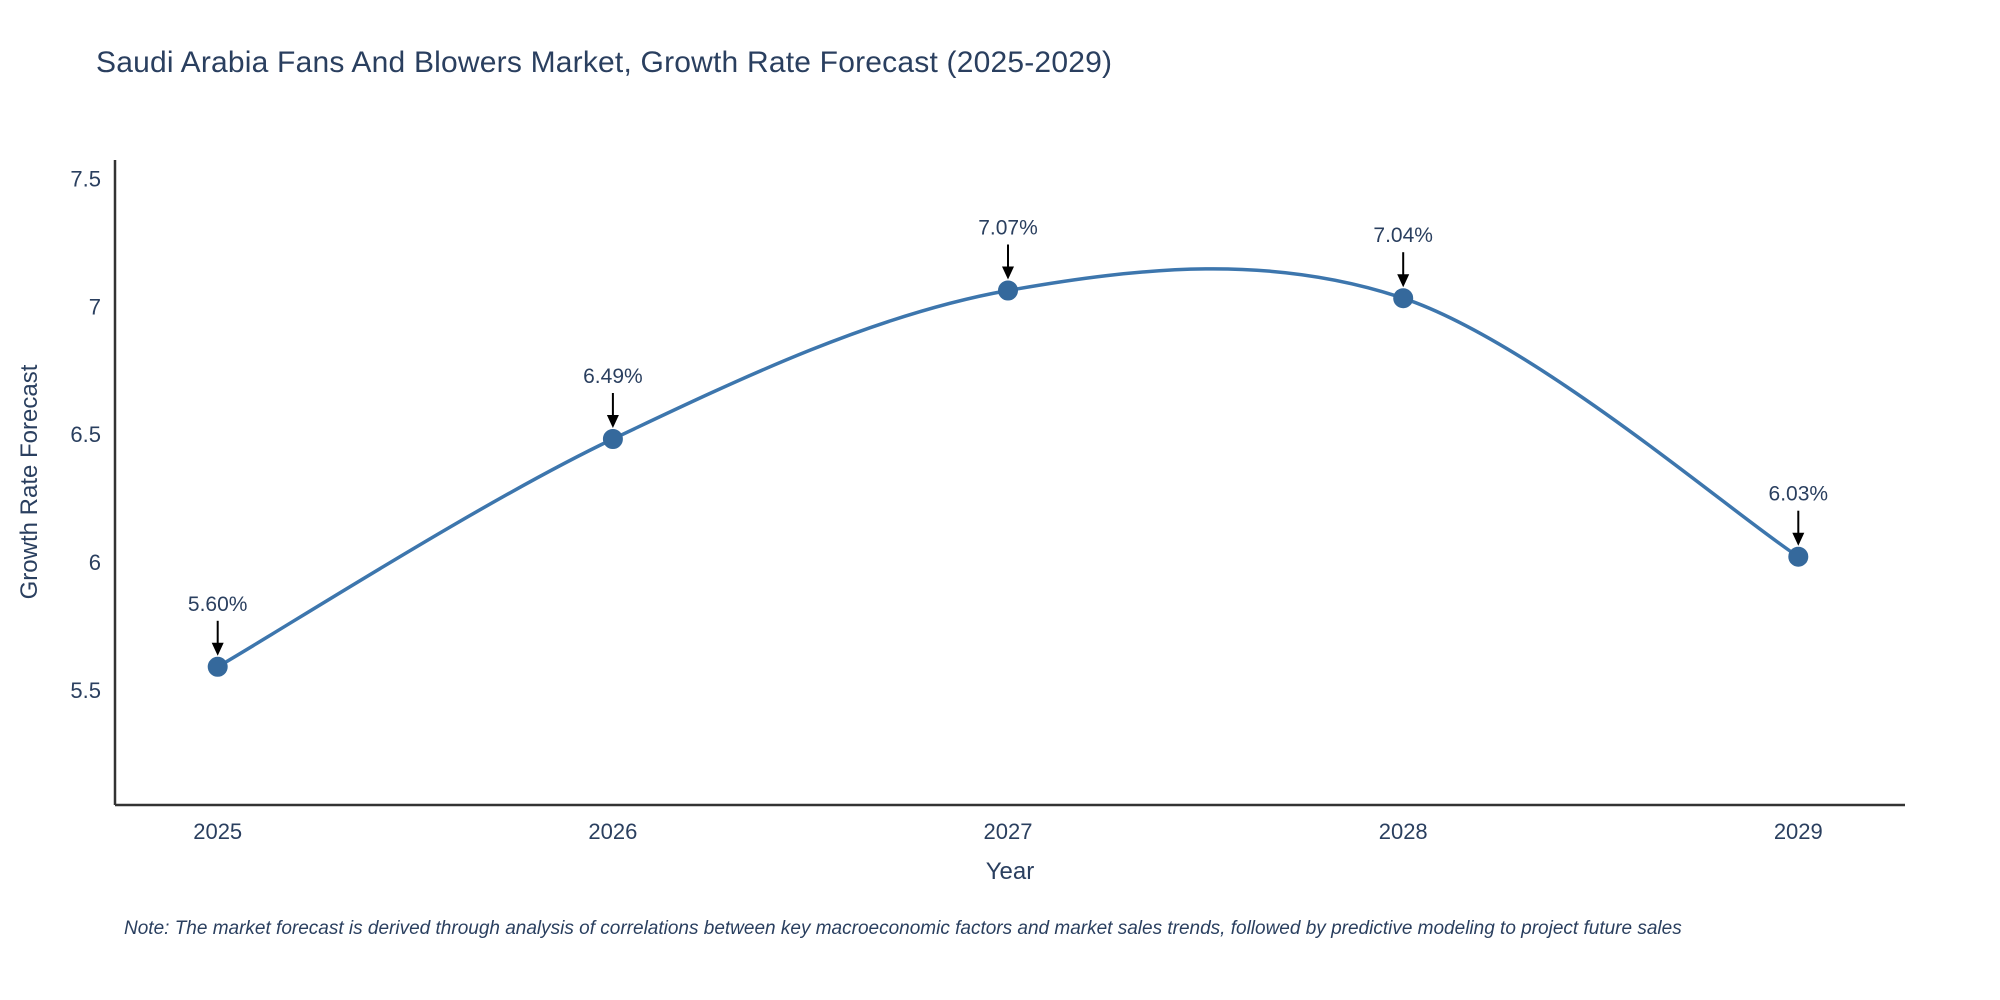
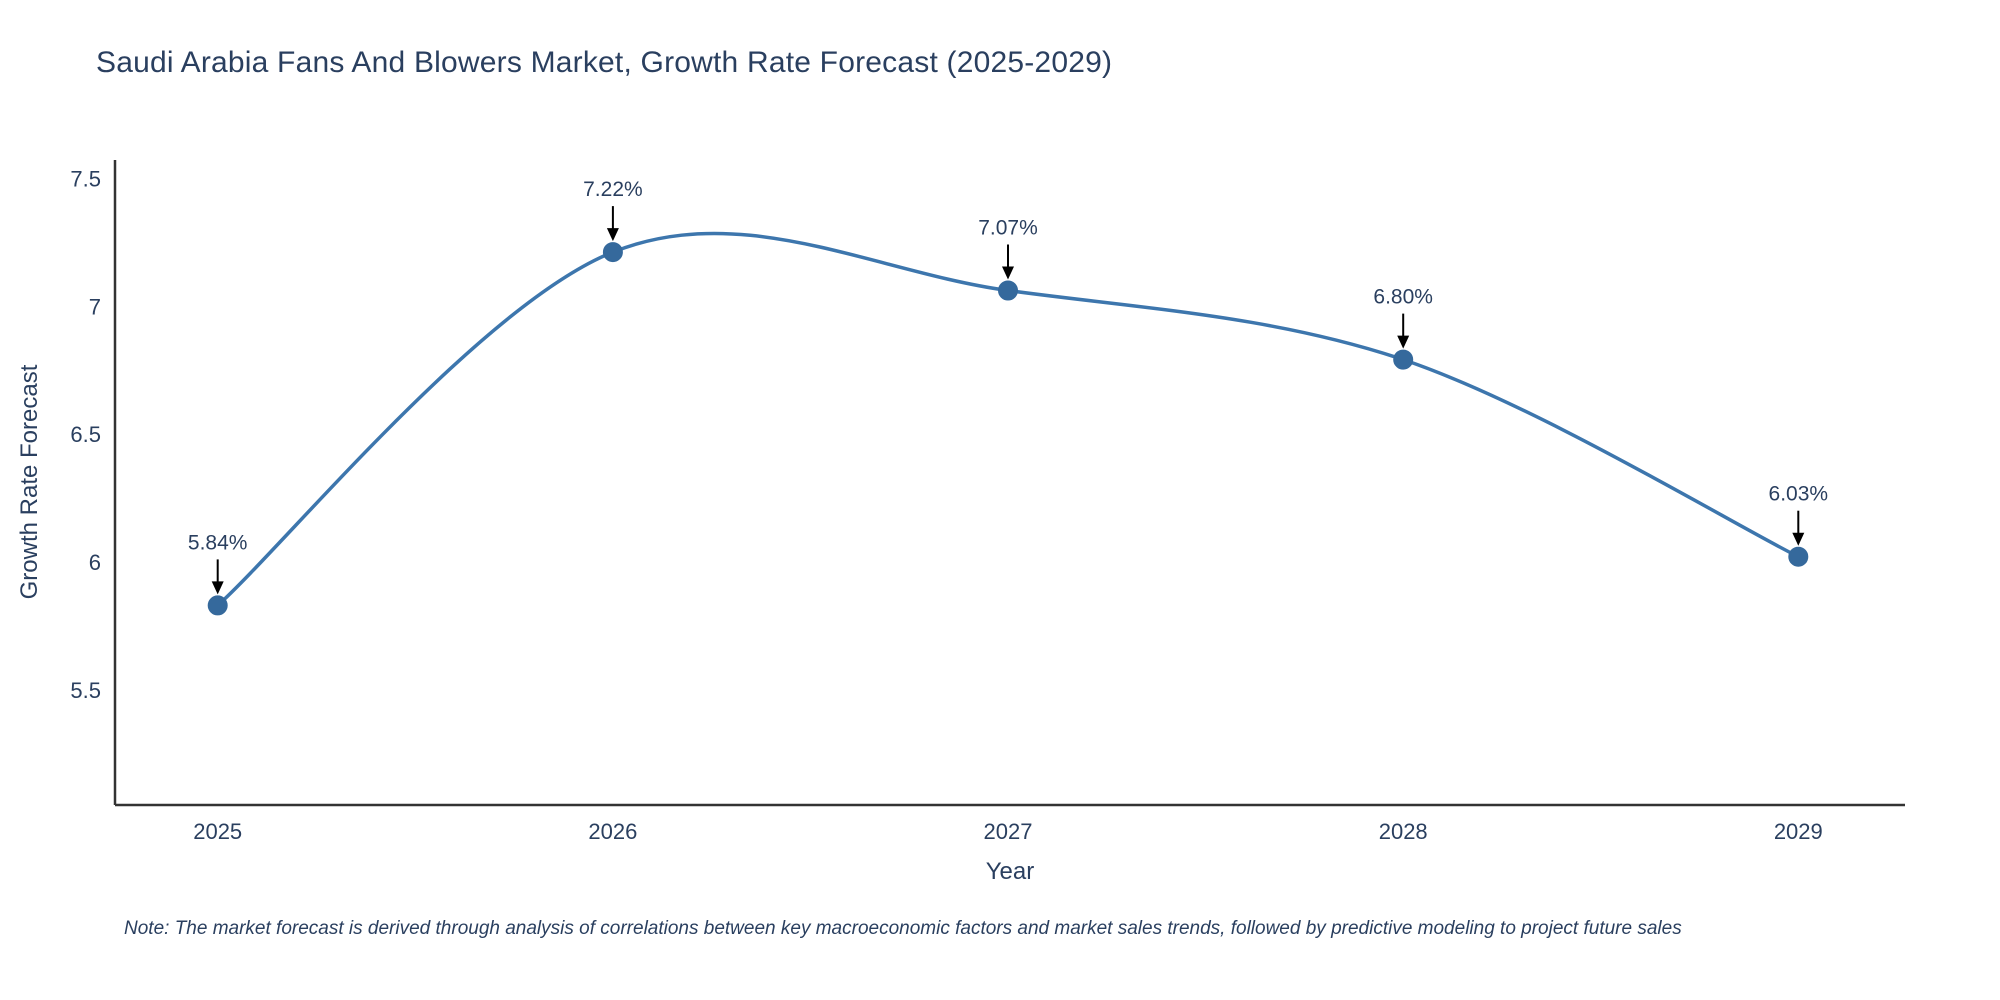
2025: 5.60% -> 5.84%
2026: 6.49% -> 7.22%
2028: 7.04% -> 6.80%
